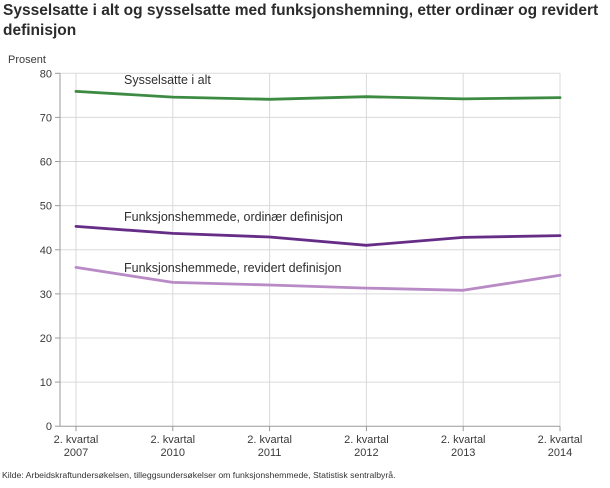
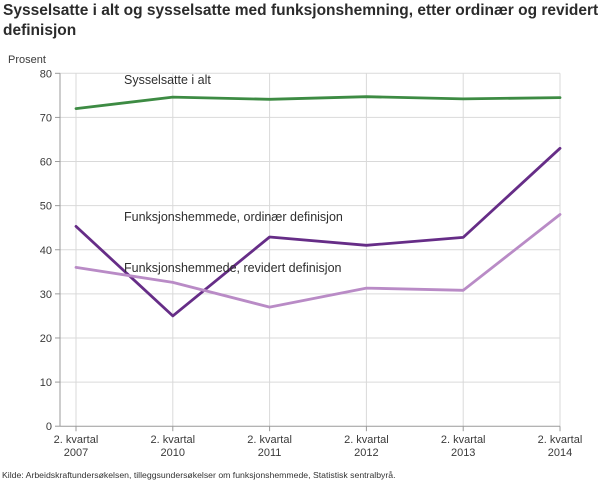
Sysselsatte i alt/2. kvartal 2007: 76 -> 72
Funksjonshemmede, ordinær definisjon/2. kvartal 2010: 44 -> 25
Funksjonshemmede, revidert definisjon/2. kvartal 2011: 32 -> 27
Funksjonshemmede, ordinær definisjon/2. kvartal 2014: 43 -> 63
Funksjonshemmede, revidert definisjon/2. kvartal 2014: 34 -> 48
